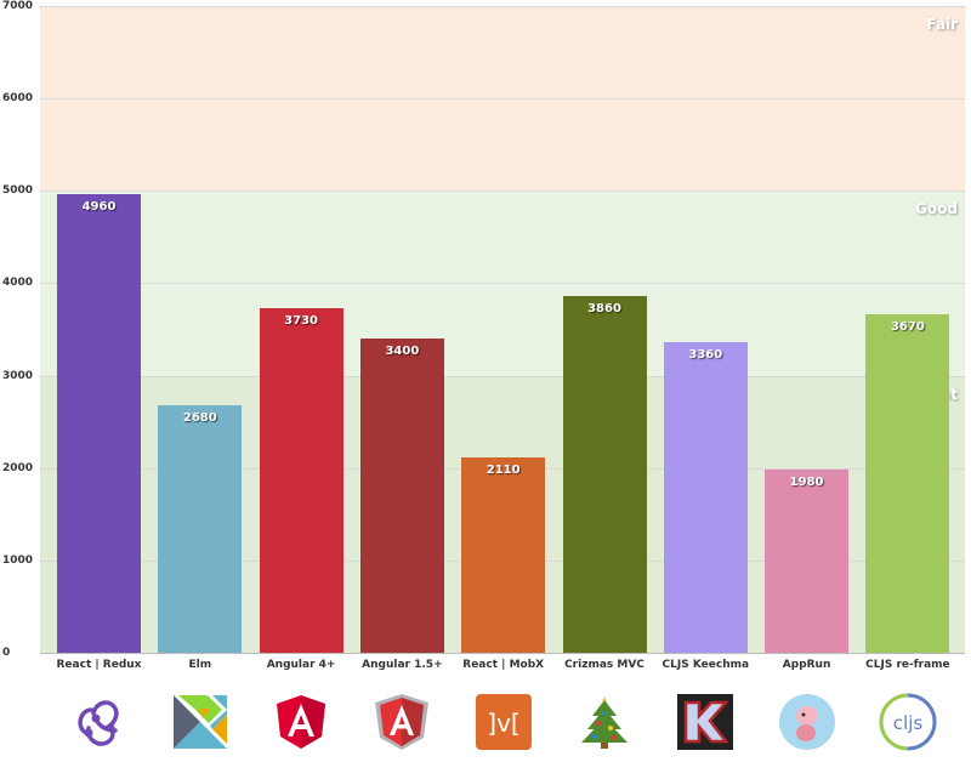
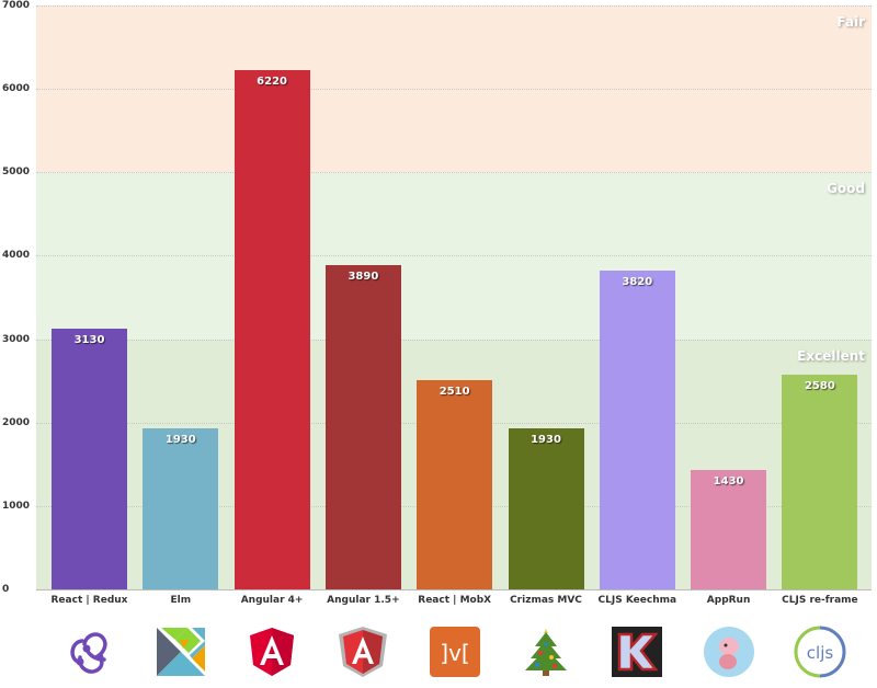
React | Redux: 4960 -> 3130
Elm: 2680 -> 1930
Angular 4+: 3730 -> 6220
Angular 1.5+: 3400 -> 3890
React | MobX: 2110 -> 2510
Crizmas MVC: 3860 -> 1930
CLJS Keechma: 3360 -> 3820
AppRun: 1980 -> 1430
CLJS re-frame: 3670 -> 2580
